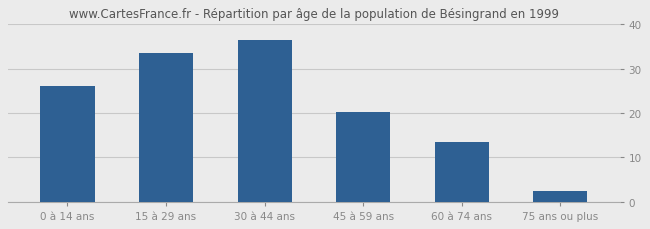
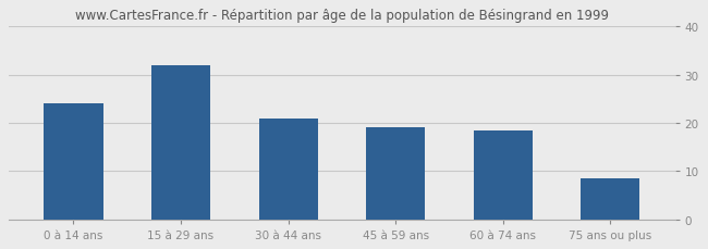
0 à 14 ans: 26.0 -> 24.0
15 à 29 ans: 33.5 -> 32.0
30 à 44 ans: 36.5 -> 21.0
45 à 59 ans: 20.2 -> 19.0
60 à 74 ans: 13.5 -> 18.5
75 ans ou plus: 2.3 -> 8.5
